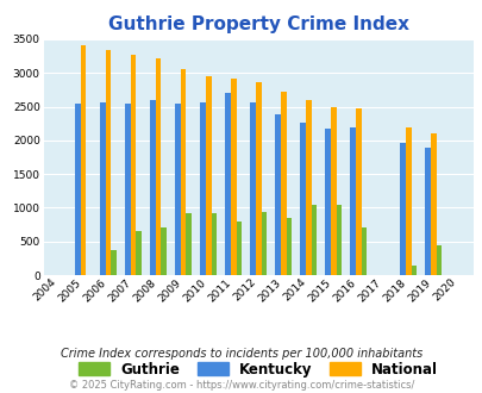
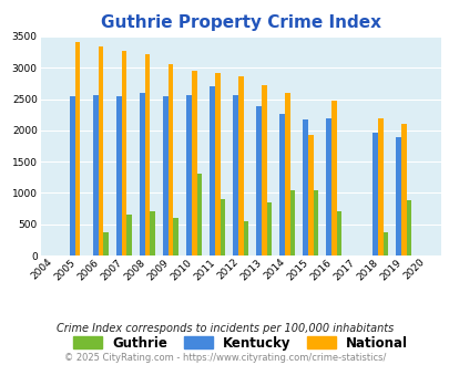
Guthrie/2009: 920 -> 600
Guthrie/2010: 920 -> 1300
Guthrie/2011: 790 -> 900
Guthrie/2012: 940 -> 540
National/2015: 2500 -> 1920
Guthrie/2018: 150 -> 380
Guthrie/2019: 450 -> 880
